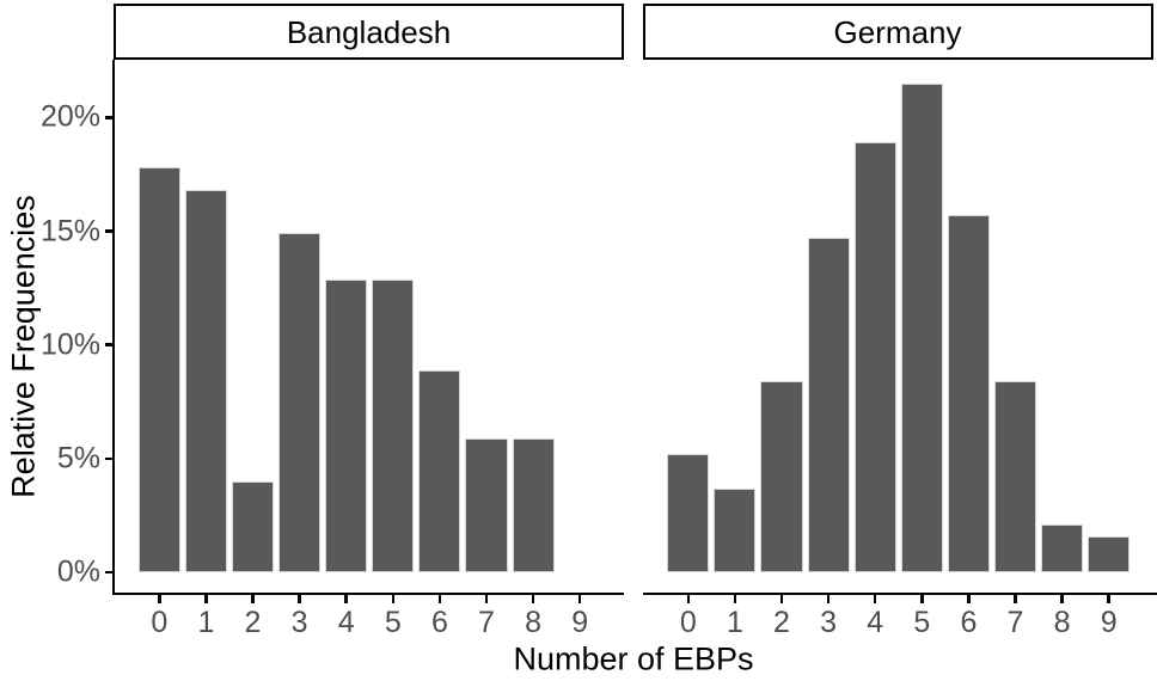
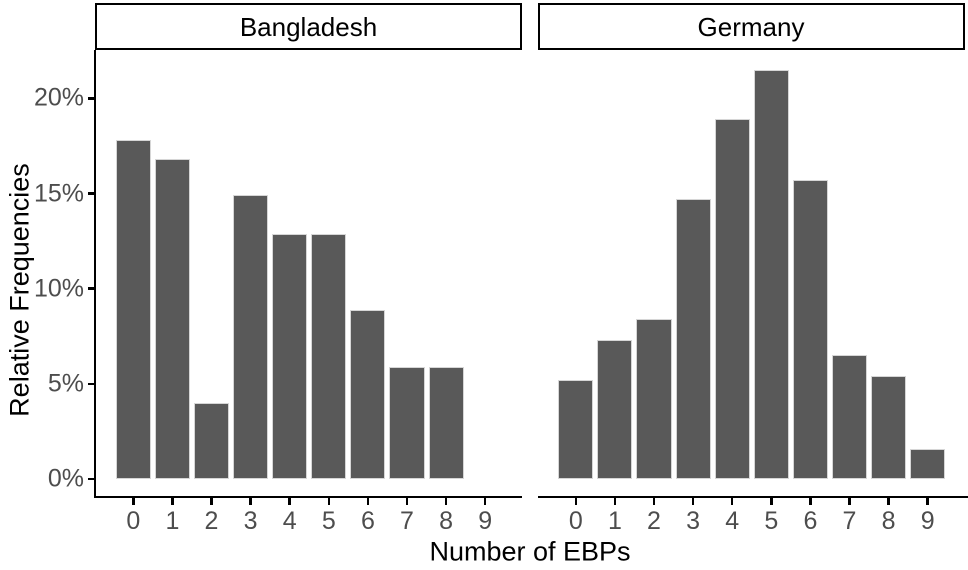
Germany/1: 3.7% -> 7.3%
Germany/7: 8.4% -> 6.5%
Germany/8: 2.1% -> 5.4%
